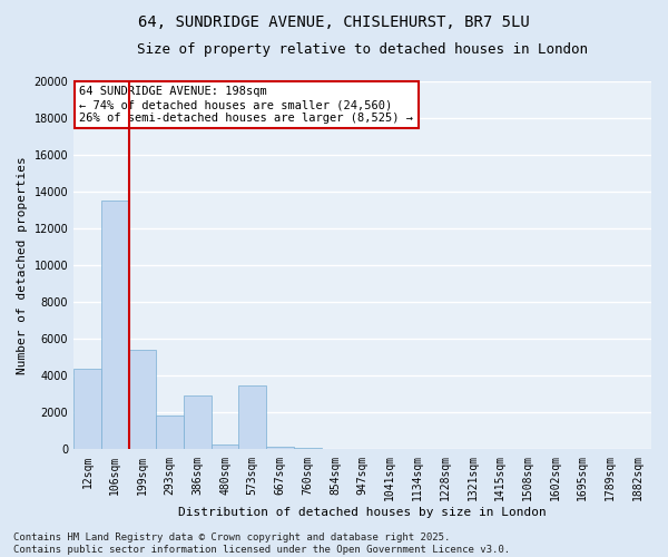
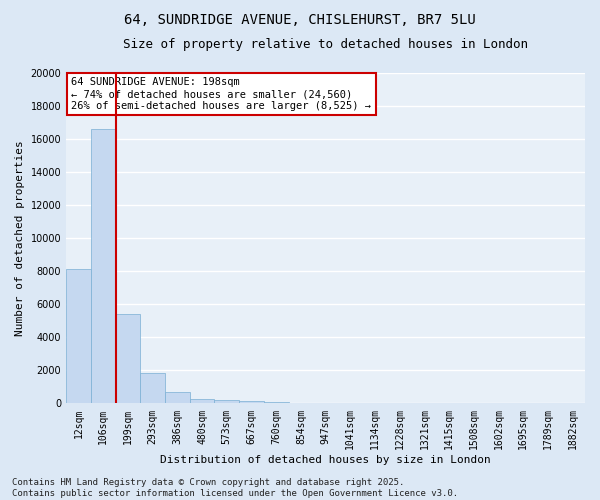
12sqm: 4400 -> 8100
106sqm: 13500 -> 16600
386sqm: 2900 -> 700
573sqm: 3500 -> 200
